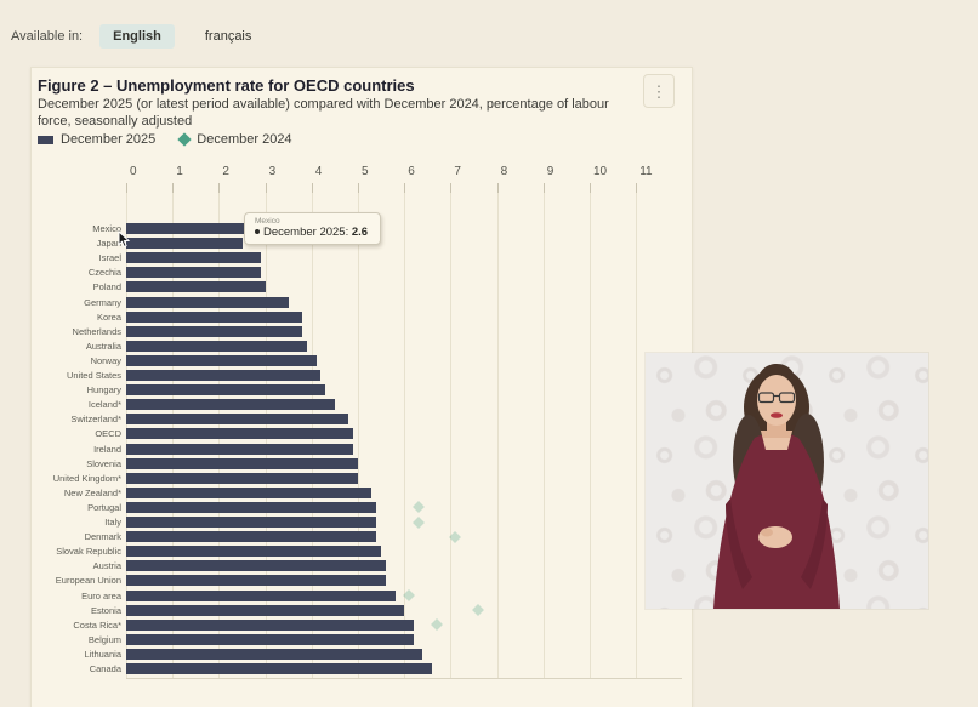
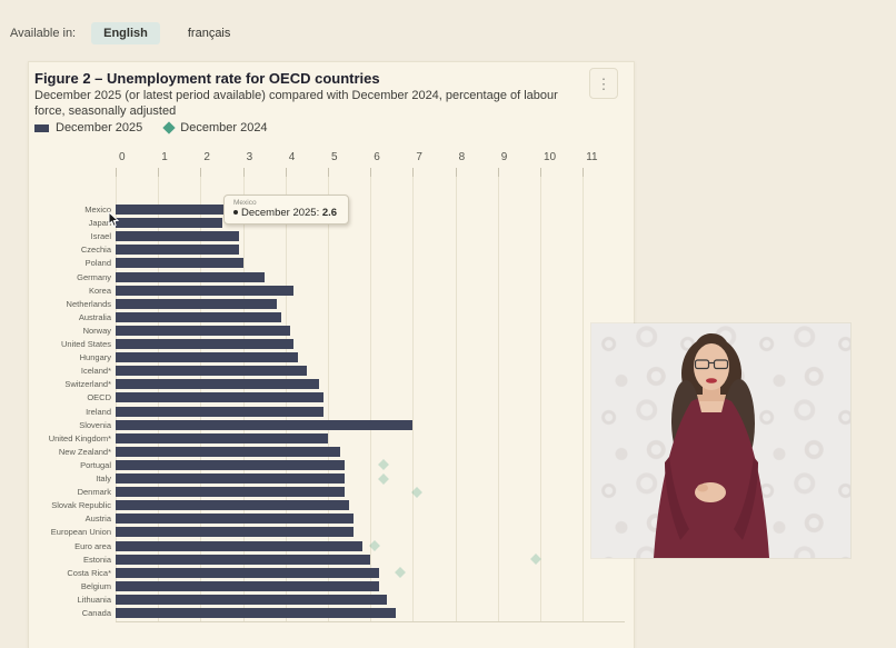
December 2025/Korea: 3.8 -> 4.2
December 2025/Slovenia: 5.0 -> 7.0
December 2024/Estonia: 7.6 -> 9.9
